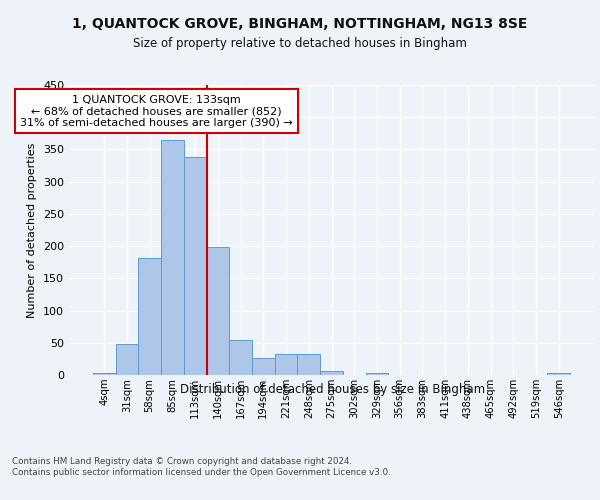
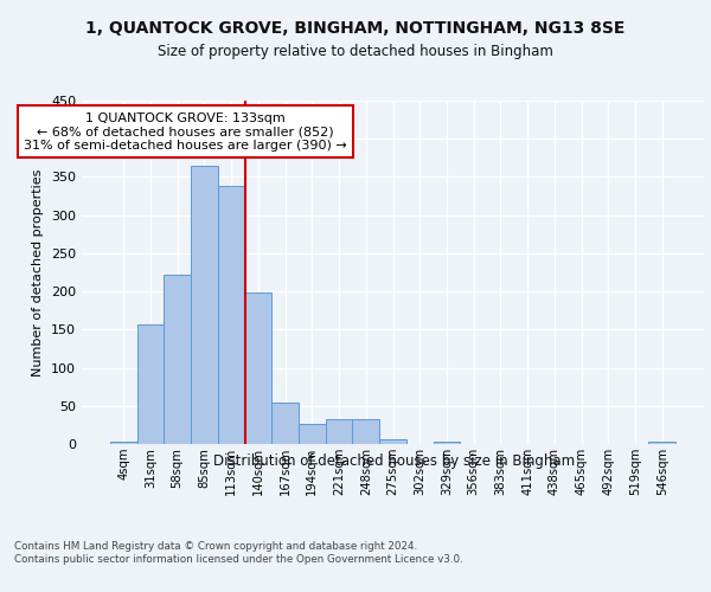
31sqm: 48 -> 156
58sqm: 182 -> 222
